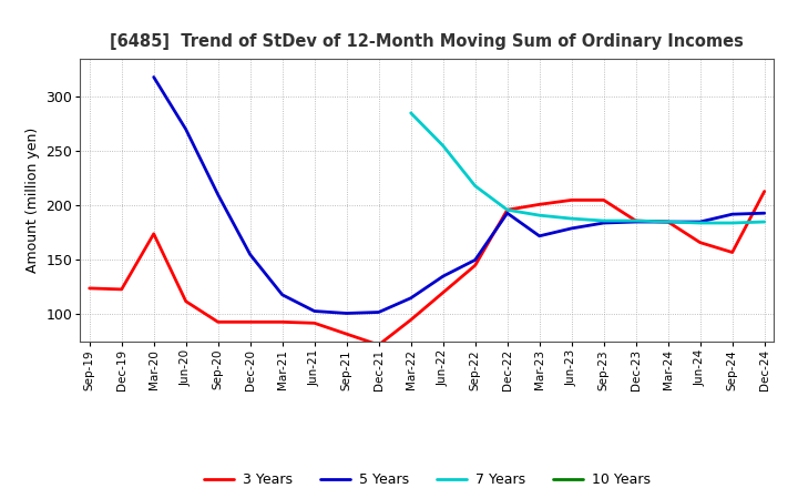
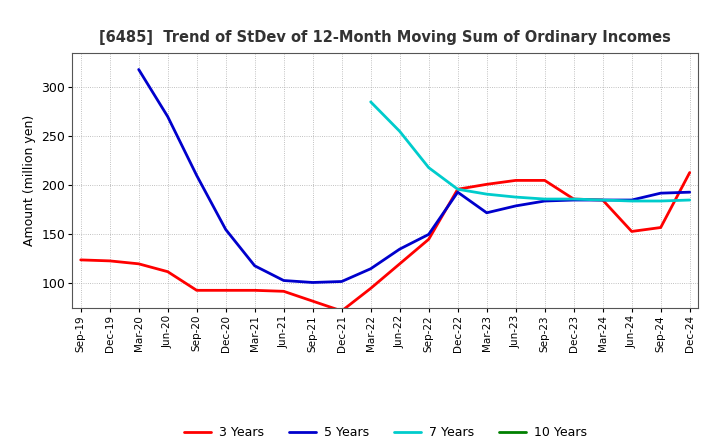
3 Years/Mar-20: 174 -> 120
3 Years/Jun-24: 166 -> 153
